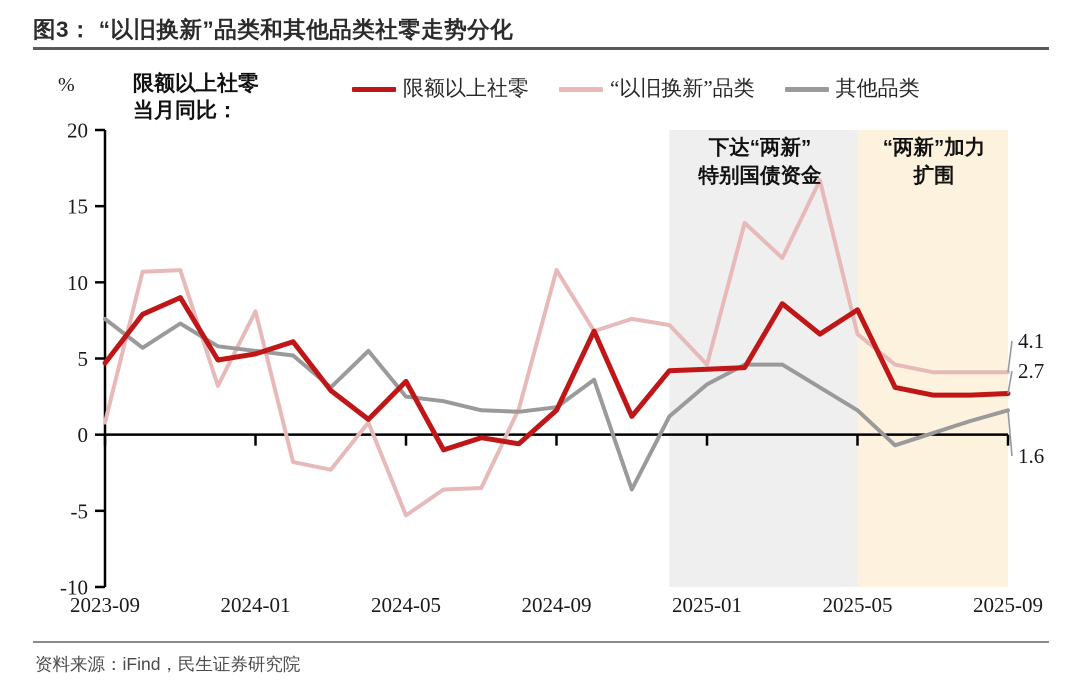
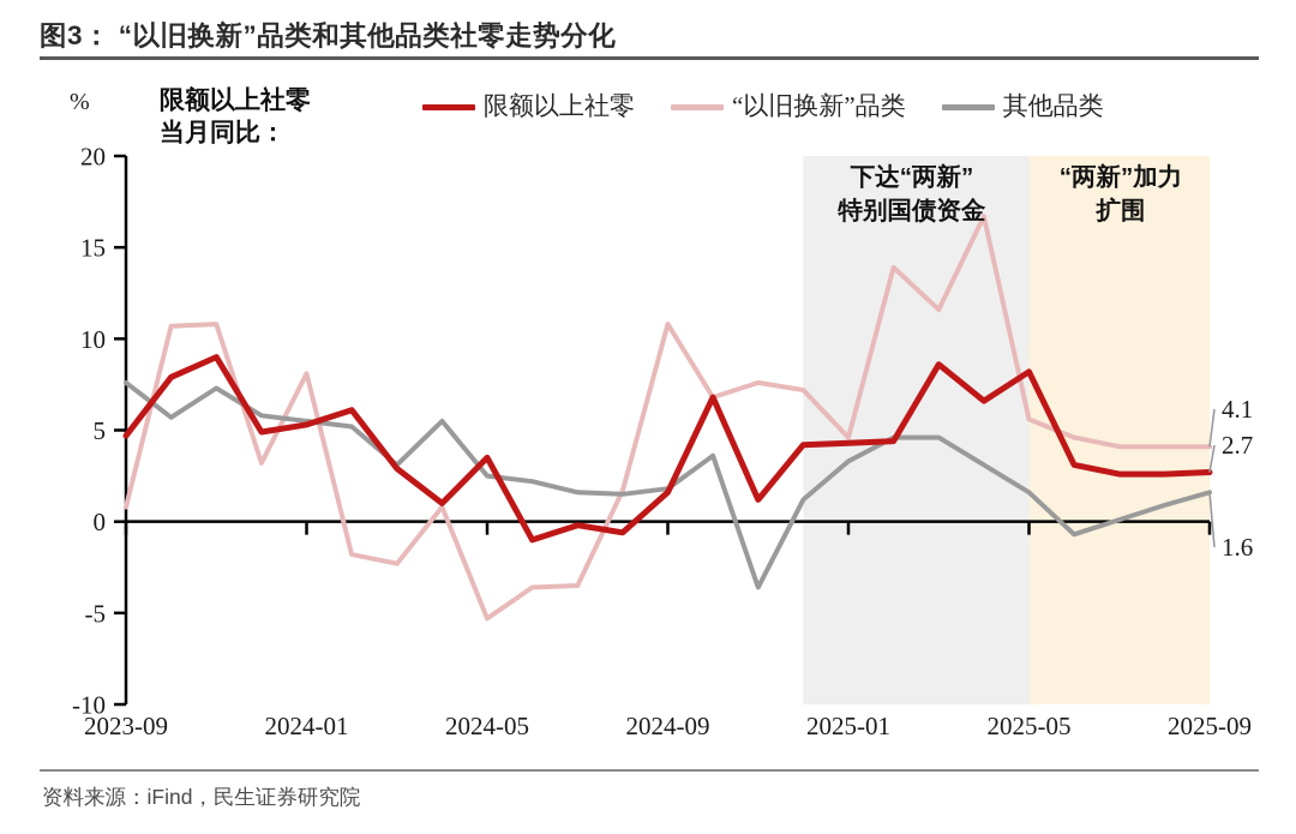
“以旧换新”品类/2025-05: 6.6 -> 5.6
